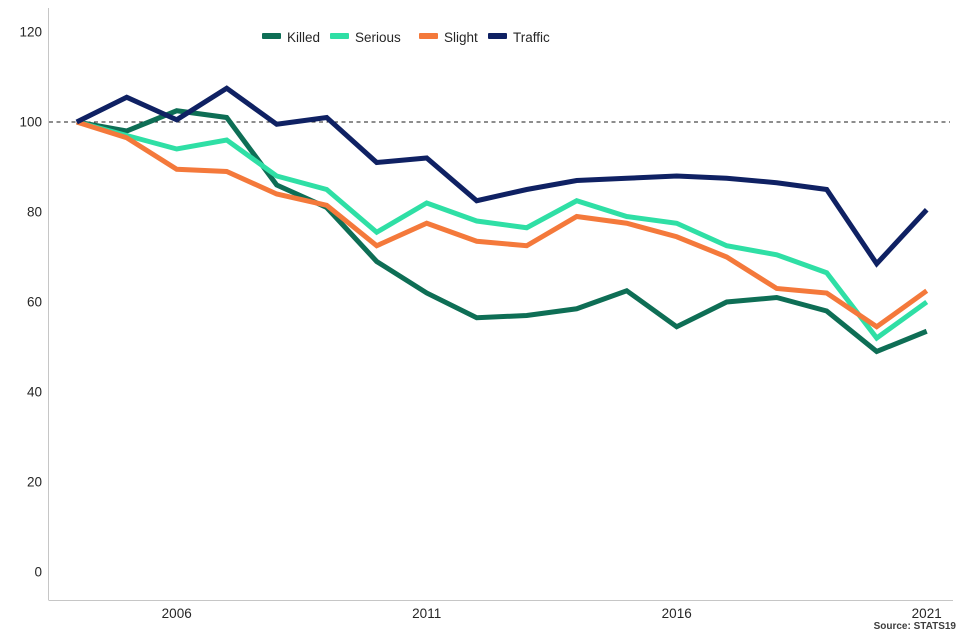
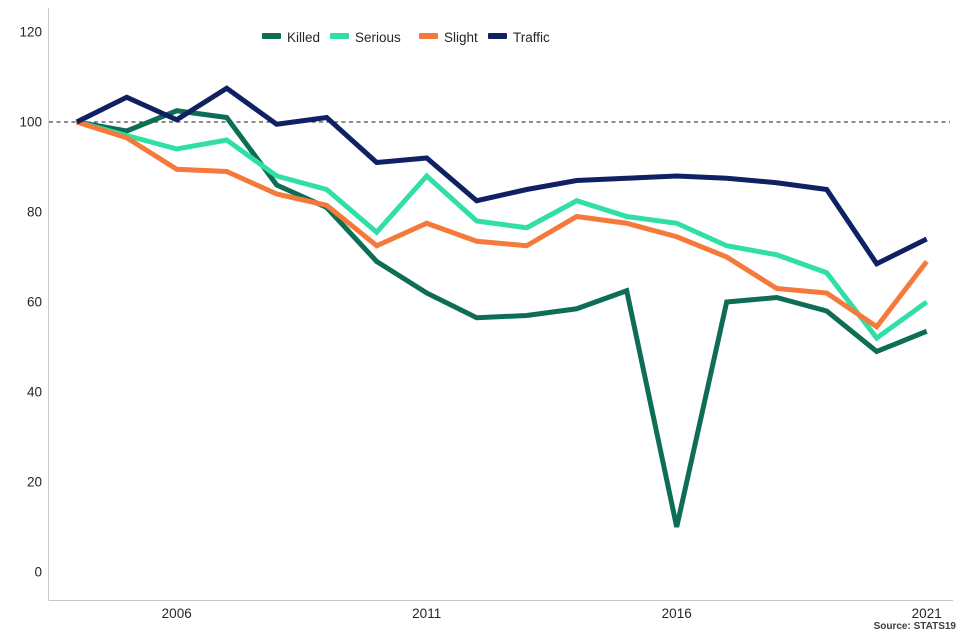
Serious/2011: 82 -> 88
Killed/2016: 54 -> 10
Slight/2021: 62 -> 69
Traffic/2021: 80 -> 74
